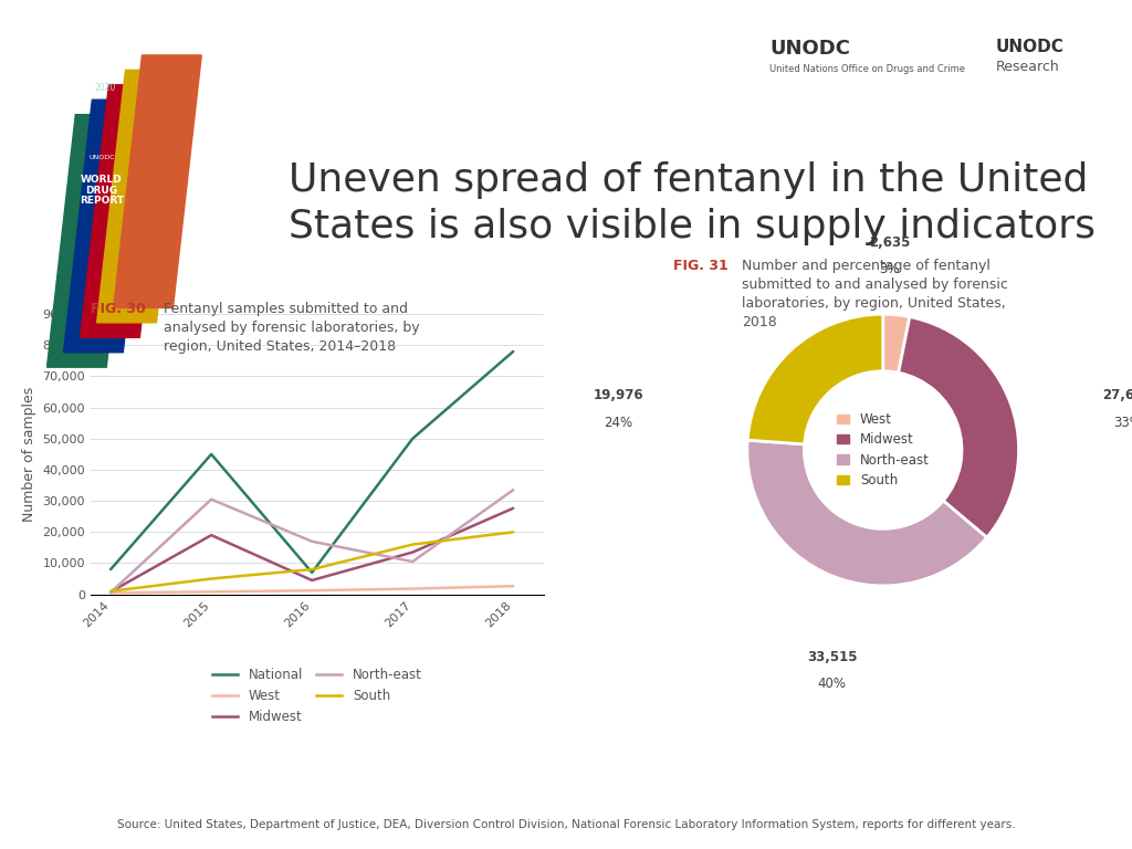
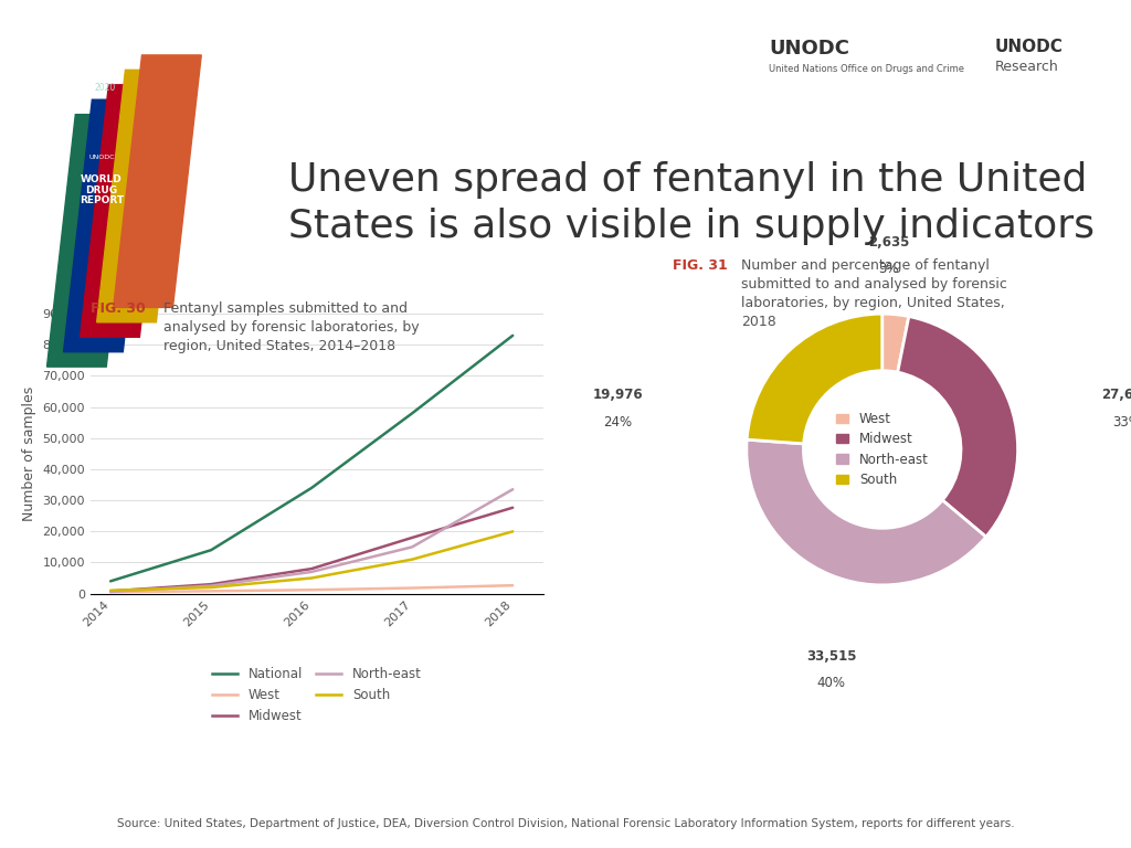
National/2014: 8,000 -> 4,000
National/2015: 45,000 -> 14,000
Midwest/2015: 19,000 -> 3,000
North-east/2015: 30,500 -> 2,500
South/2015: 5,000 -> 2,000
National/2016: 7,000 -> 34,000
Midwest/2016: 4,500 -> 8,000
North-east/2016: 17,000 -> 7,000
South/2016: 8,000 -> 5,000
National/2017: 50,000 -> 58,000
Midwest/2017: 13,500 -> 18,000
North-east/2017: 10,500 -> 15,000
South/2017: 16,000 -> 11,000
National/2018: 78,000 -> 83,000
